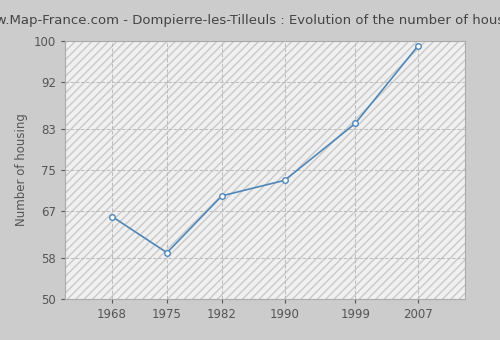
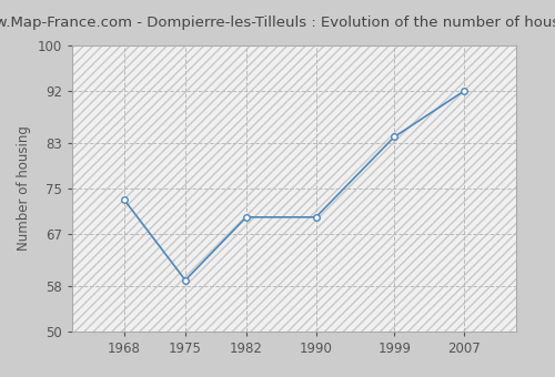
1968: 66 -> 73
1990: 73 -> 70
2007: 99 -> 92
